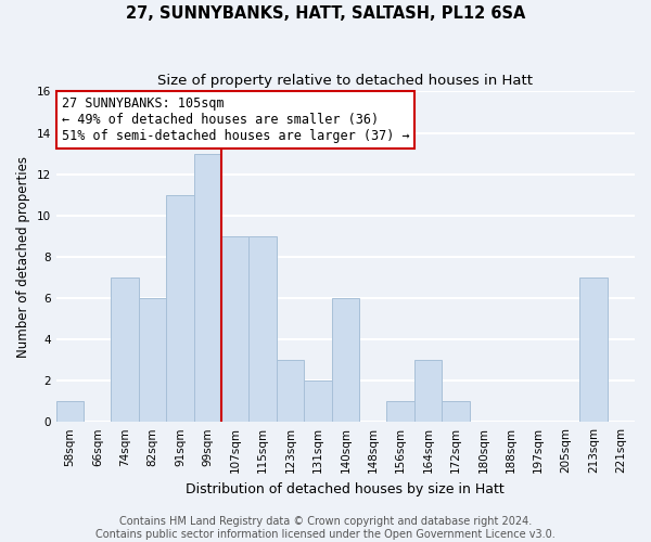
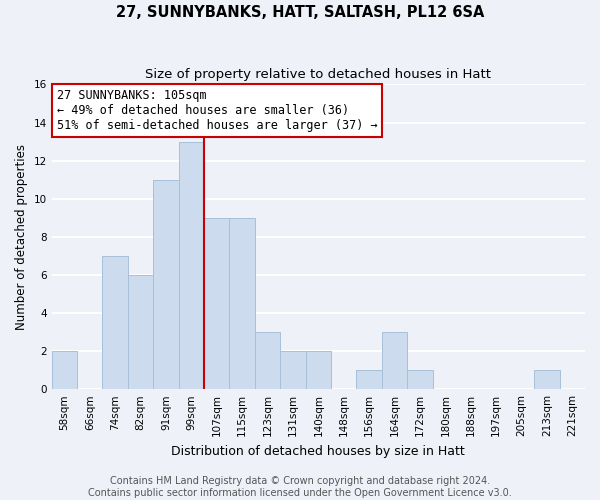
58sqm: 1 -> 2
140sqm: 6 -> 2
213sqm: 7 -> 1
